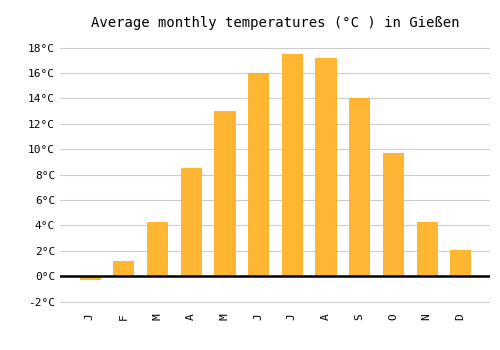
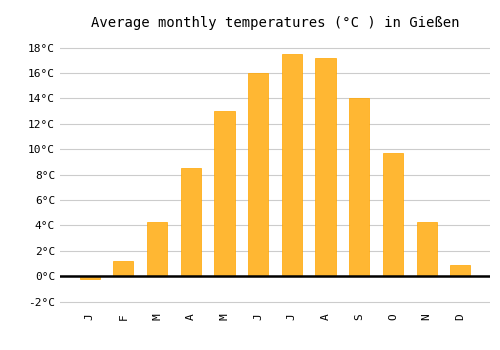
D: 2.1°C -> 0.9°C
